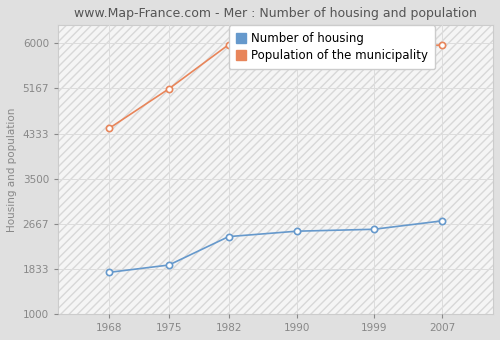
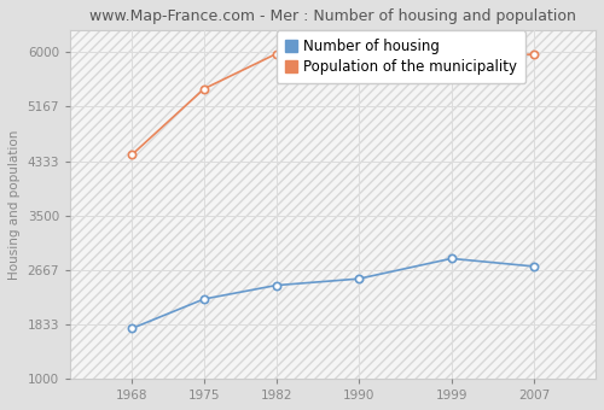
Number of housing/1975: 1900 -> 2220
Population of the municipality/1975: 5160 -> 5440
Number of housing/1999: 2560 -> 2840
